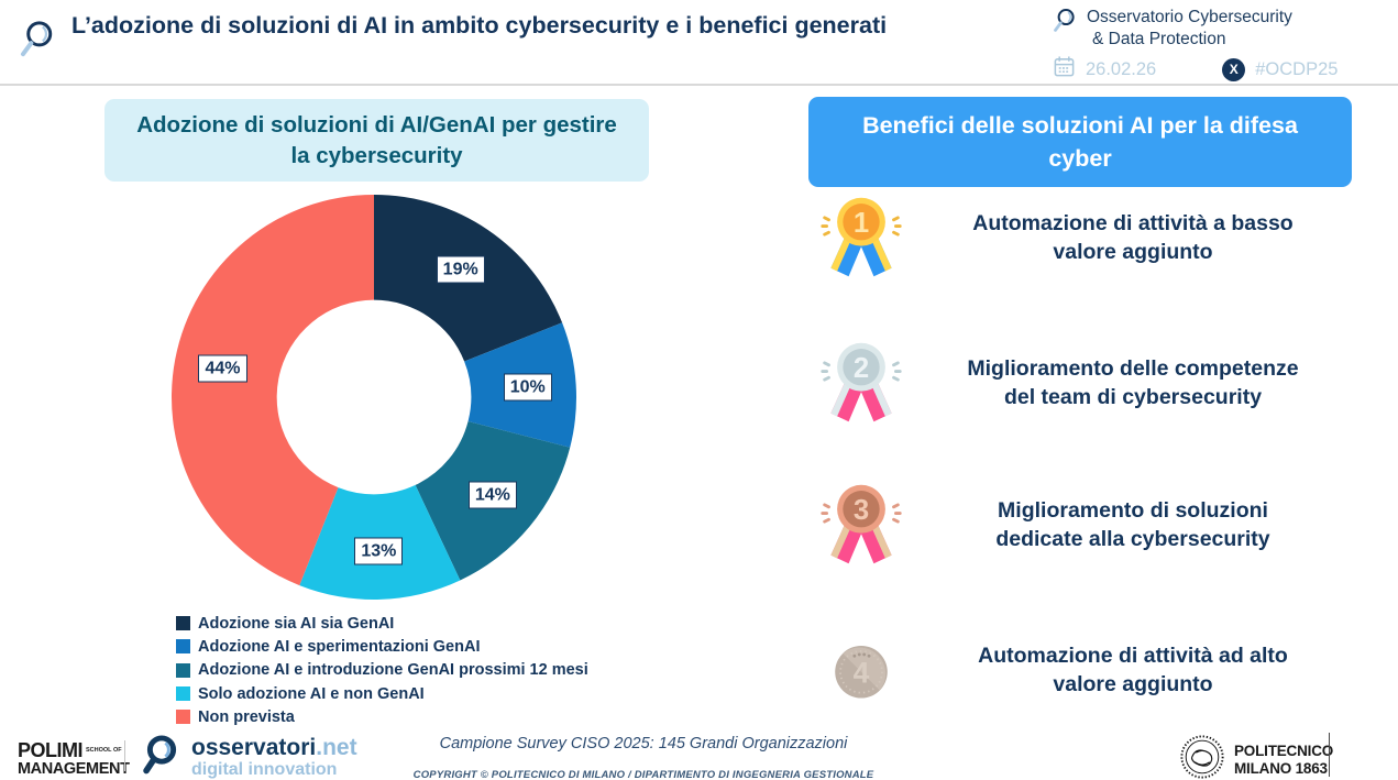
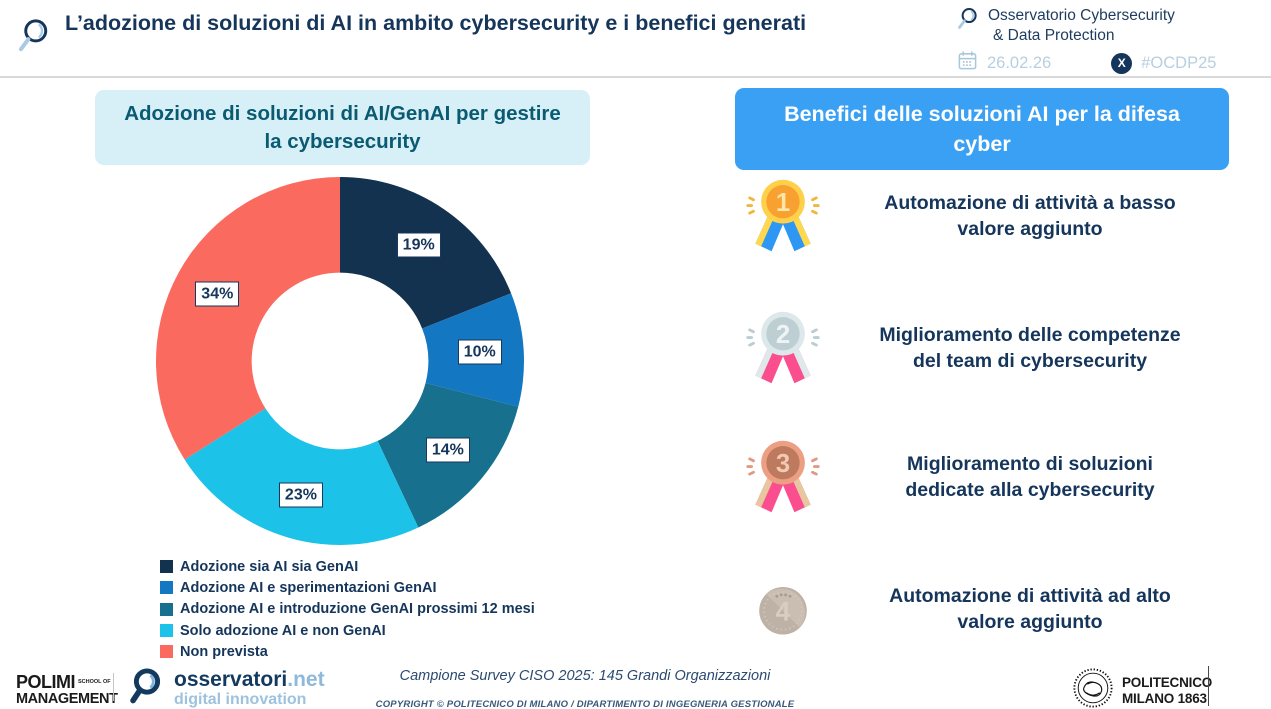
Solo adozione AI e non GenAI: 13% -> 23%
Non prevista: 44% -> 34%
